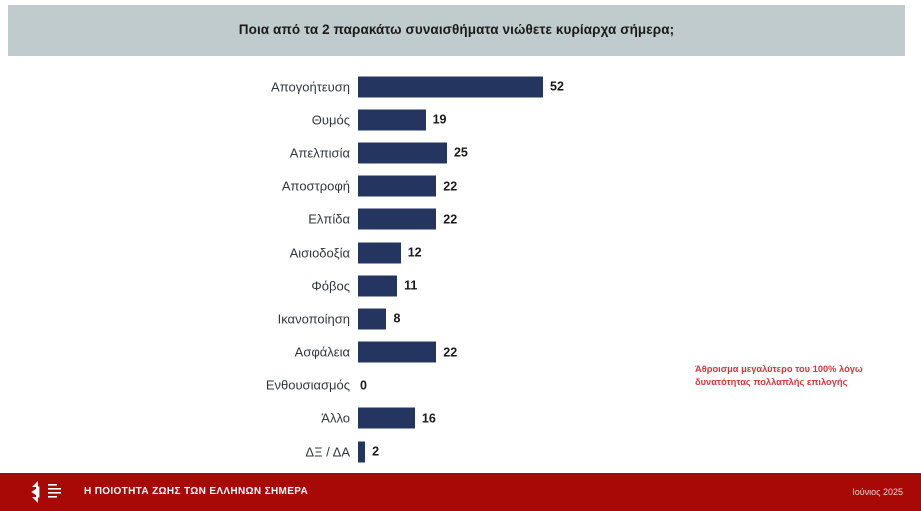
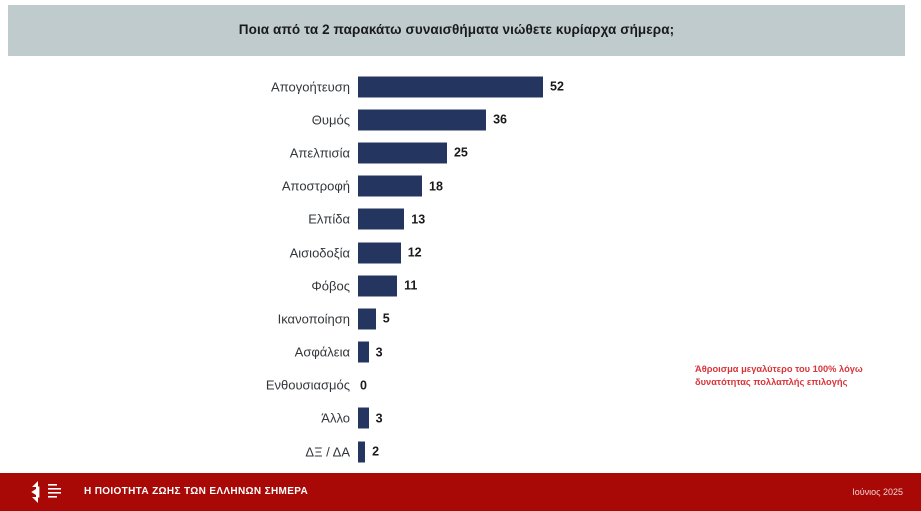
Θυμός: 19 -> 36
Αποστροφή: 22 -> 18
Ελπίδα: 22 -> 13
Ικανοποίηση: 8 -> 5
Ασφάλεια: 22 -> 3
Άλλο: 16 -> 3
